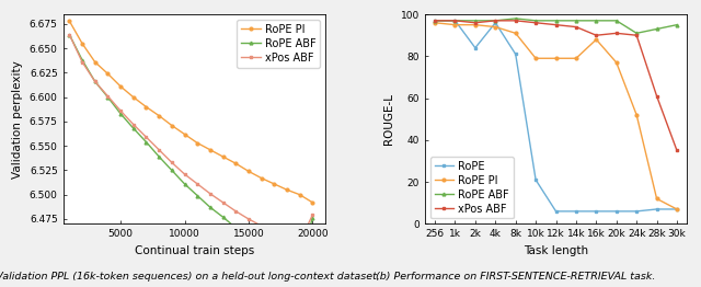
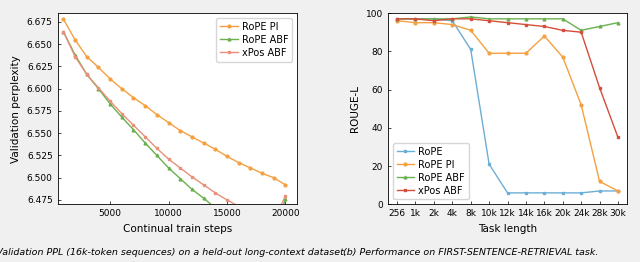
RoPE/2k: 84 -> 97
xPos ABF/16k: 90 -> 93
